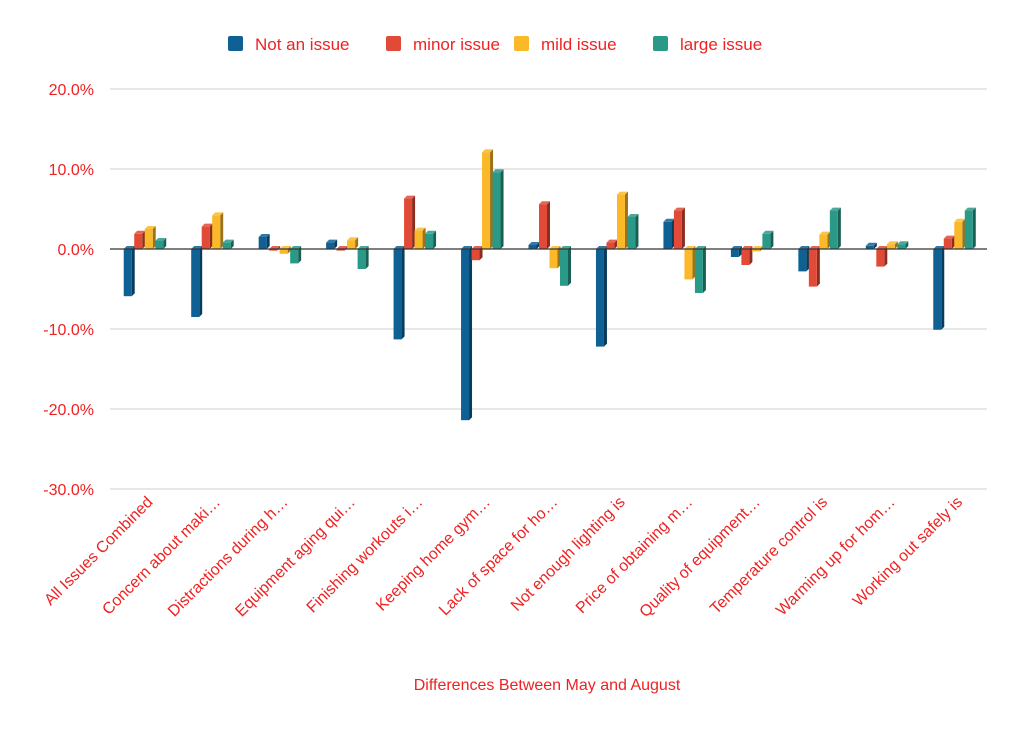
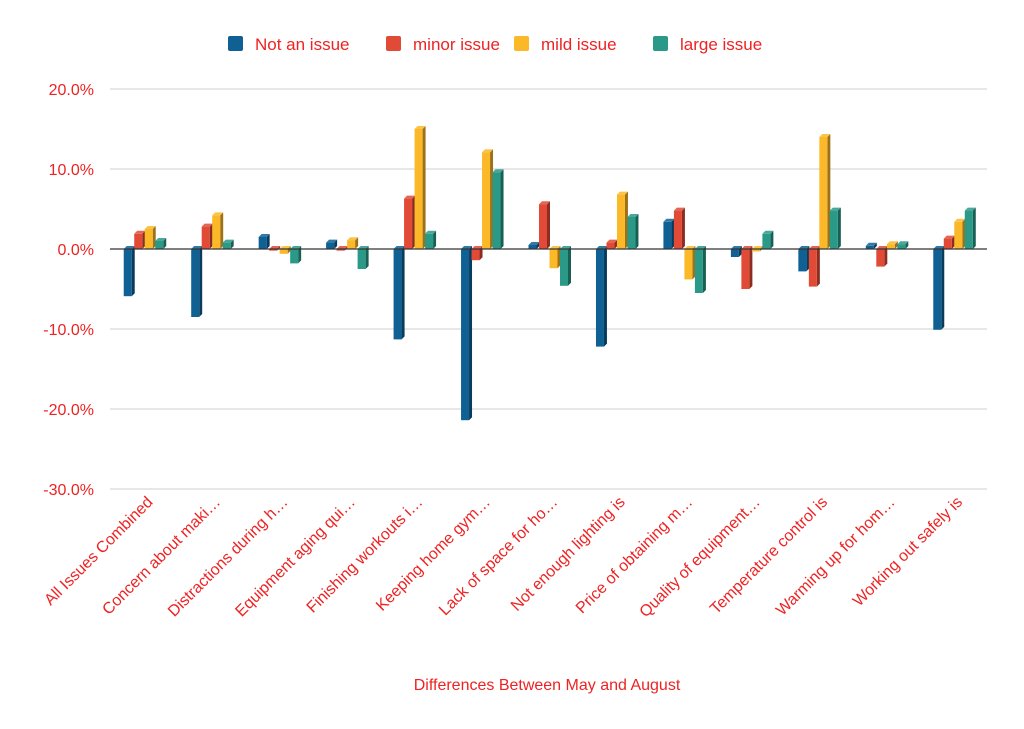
mild issue/Finishing workouts i…: 2% -> 15%
minor issue/Quality of equipment…: -2% -> -5%
mild issue/Temperature control is: 2% -> 14%
